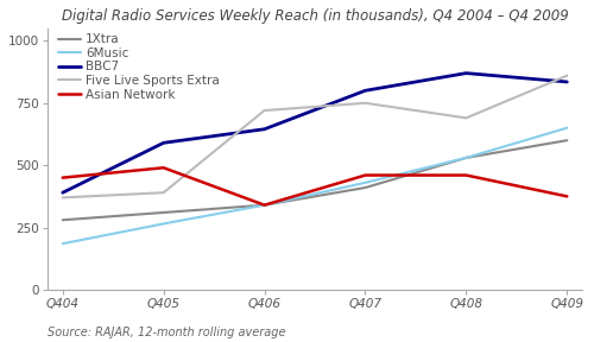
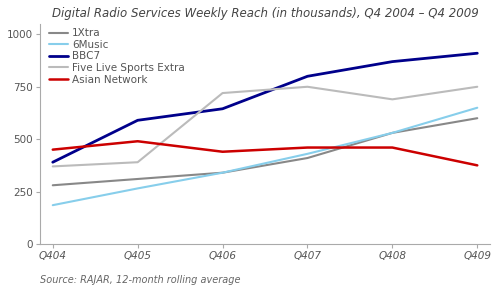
Asian Network/Q406: 340 -> 440
BBC7/Q409: 835 -> 910
Five Live Sports Extra/Q409: 860 -> 750
